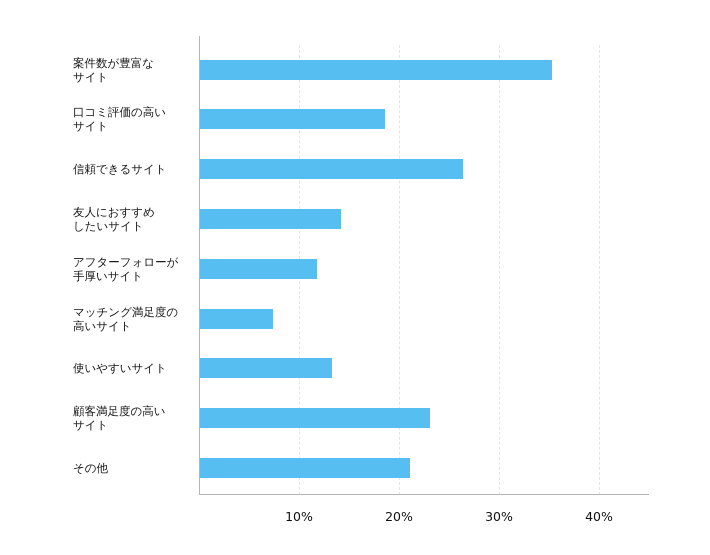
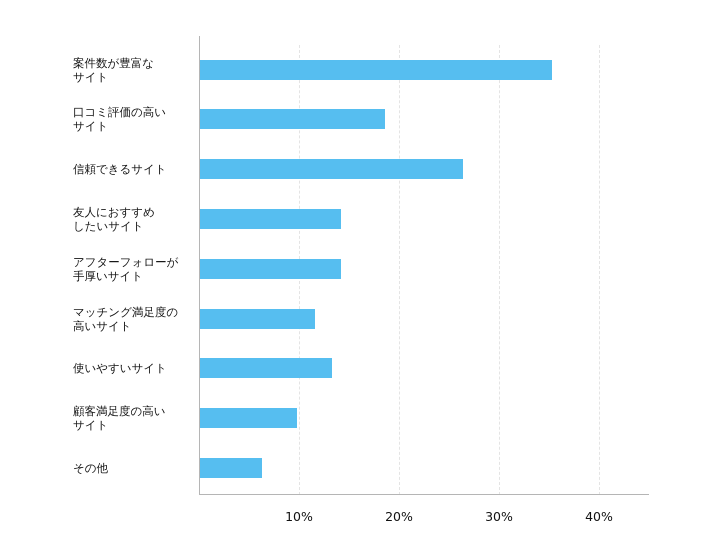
アフターフォローが 手厚いサイト: 11.7% -> 14.1%
マッチング満足度の 高いサイト: 7.3% -> 11.5%
顧客満足度の高い サイト: 23.0% -> 9.7%
その他: 21.0% -> 6.2%
